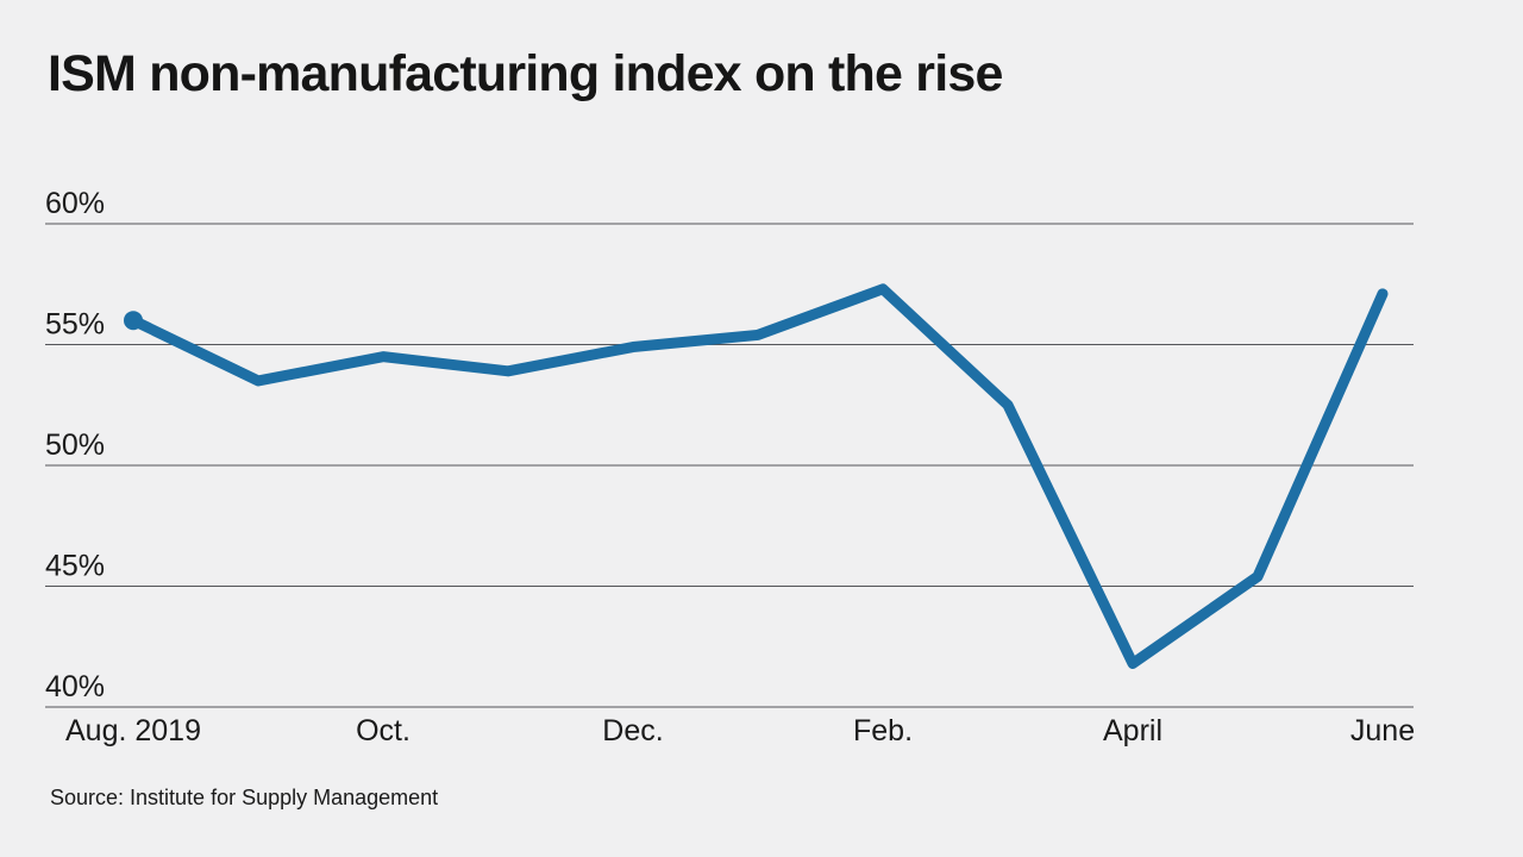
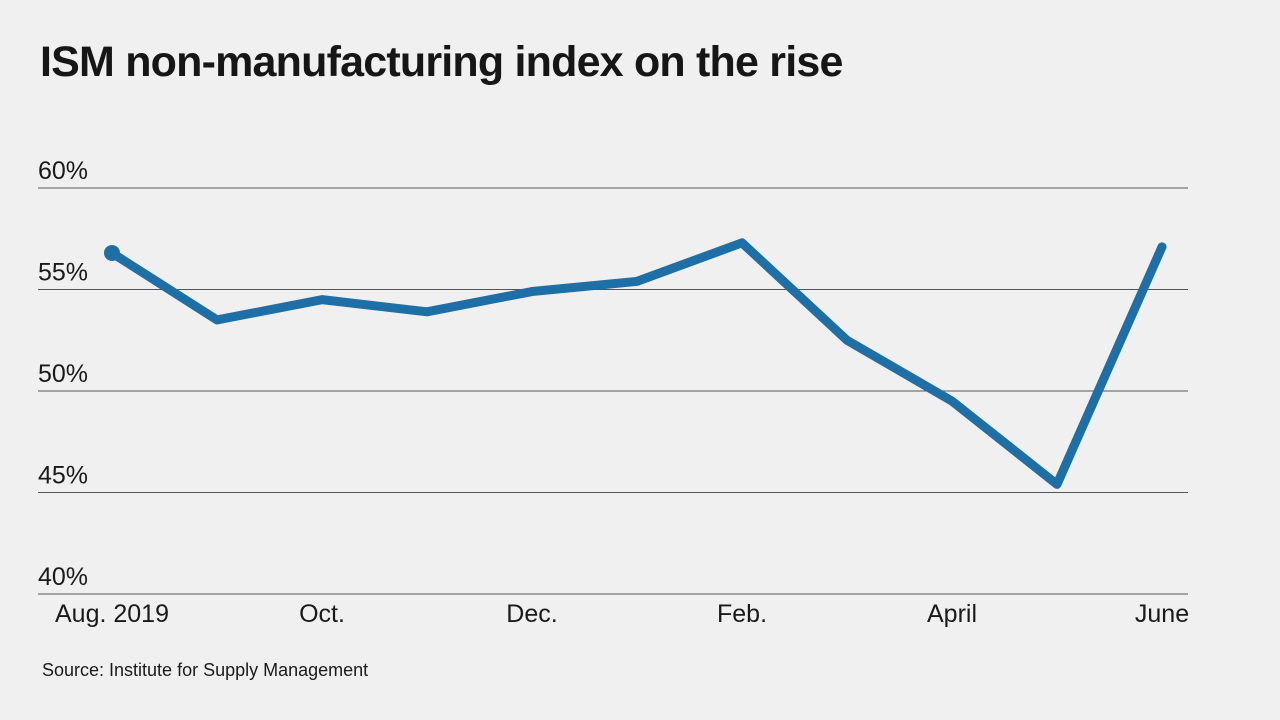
Aug. 2019: 56.0% -> 56.8%
April: 41.8% -> 49.5%
